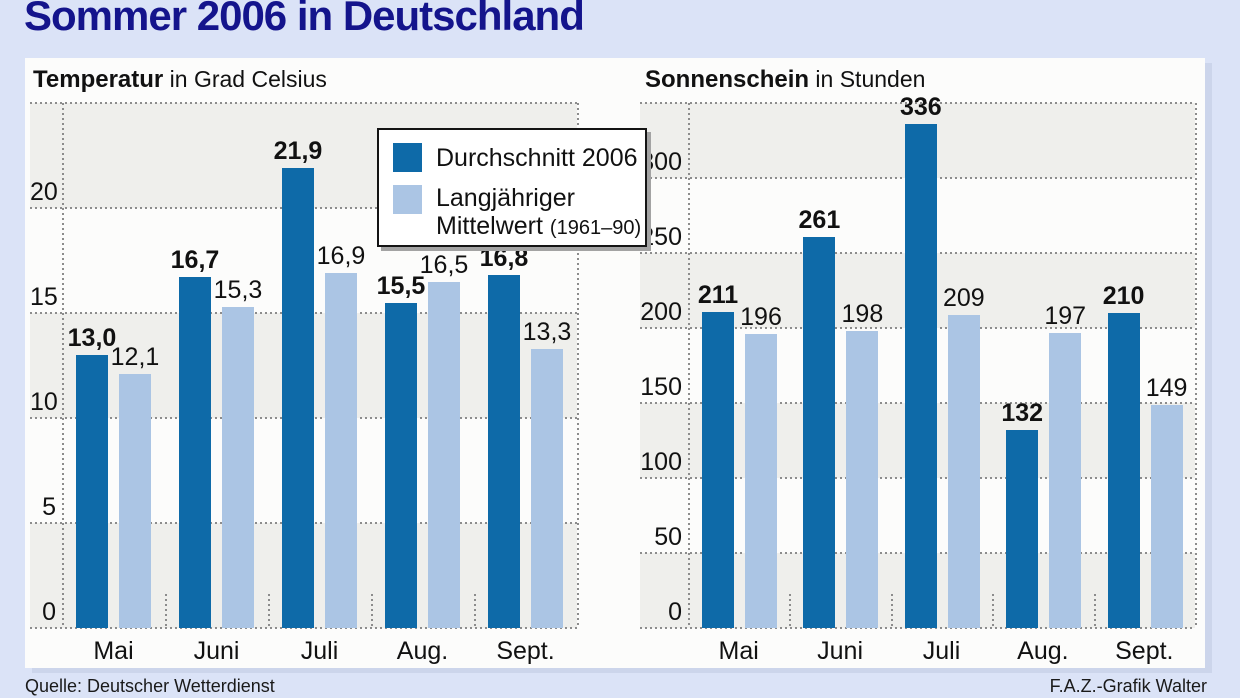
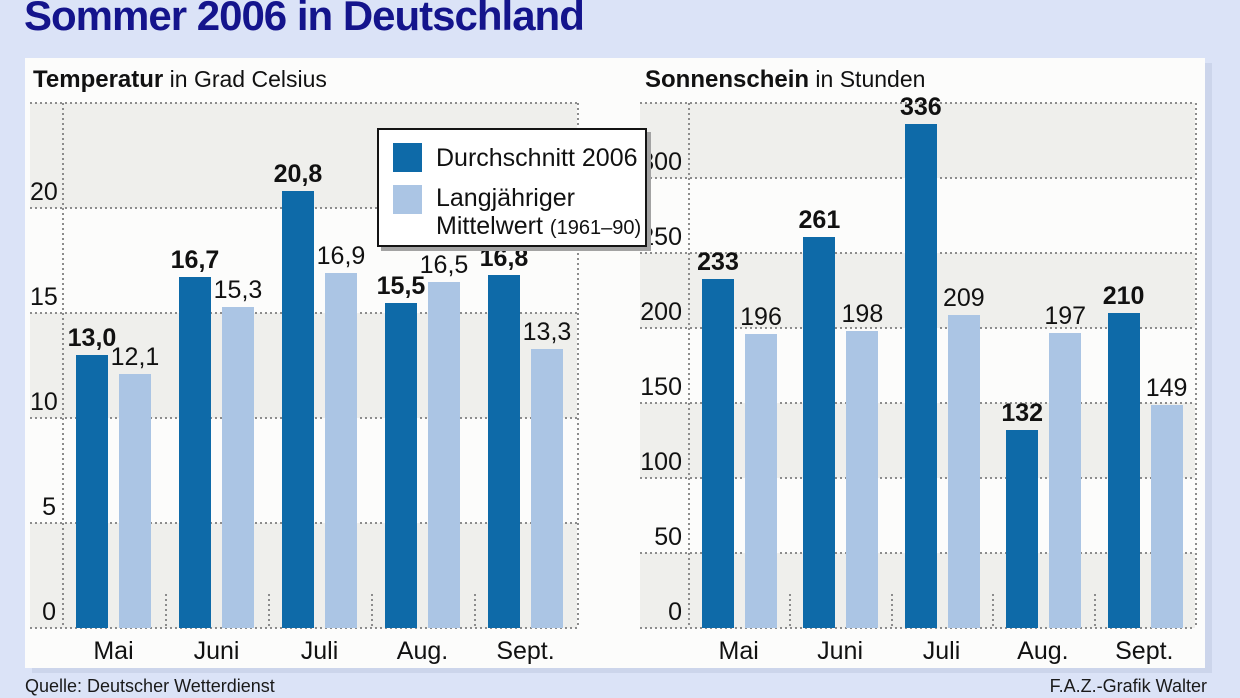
Temperatur/Durchschnitt 2006/Juli: 21,9 -> 20,8
Sonnenschein/Durchschnitt 2006/Mai: 211 -> 233
